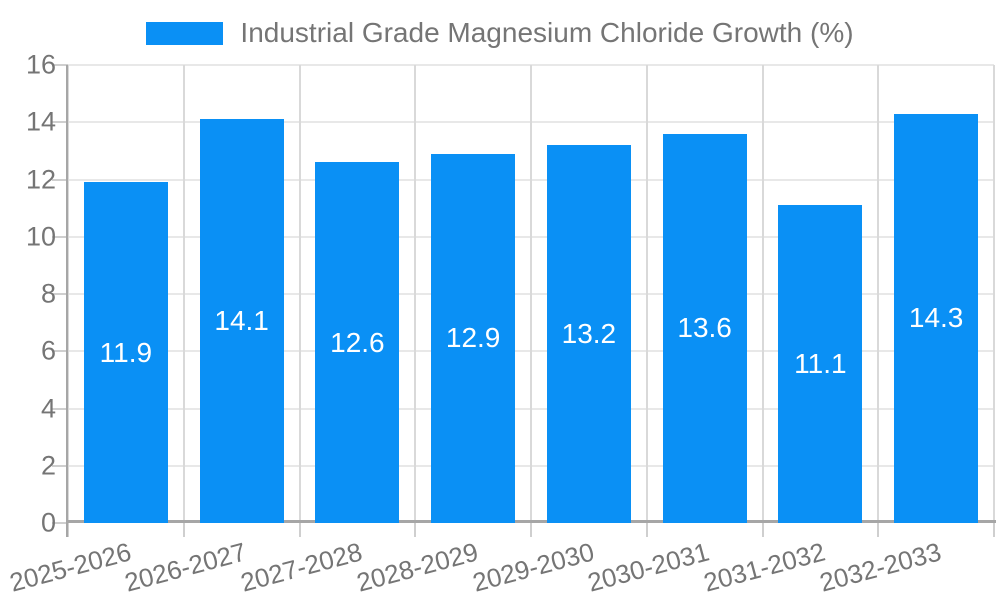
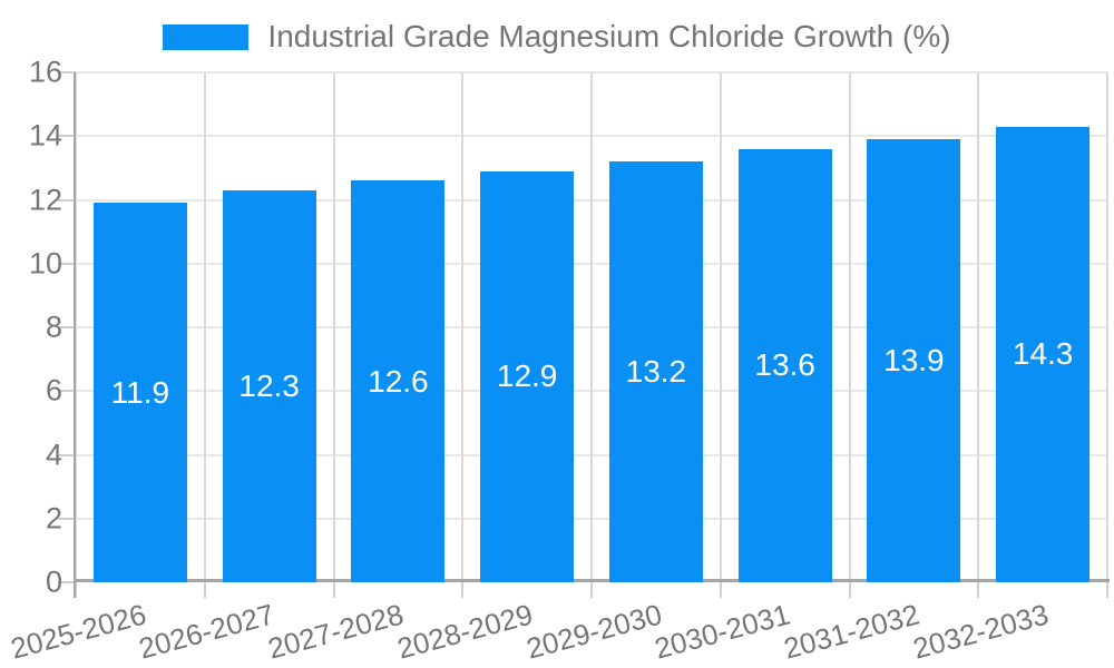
2026-2027: 14.1 -> 12.3
2031-2032: 11.1 -> 13.9
